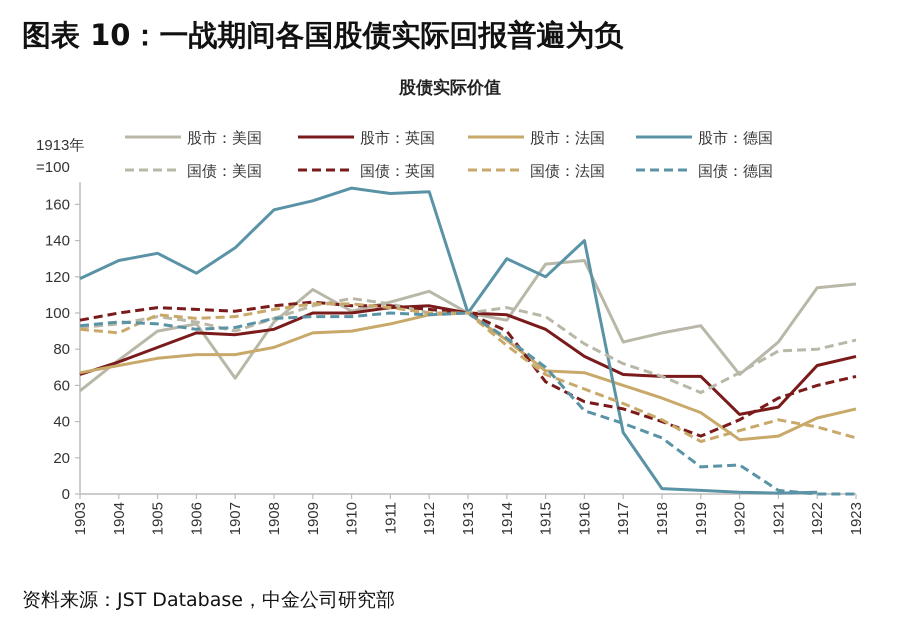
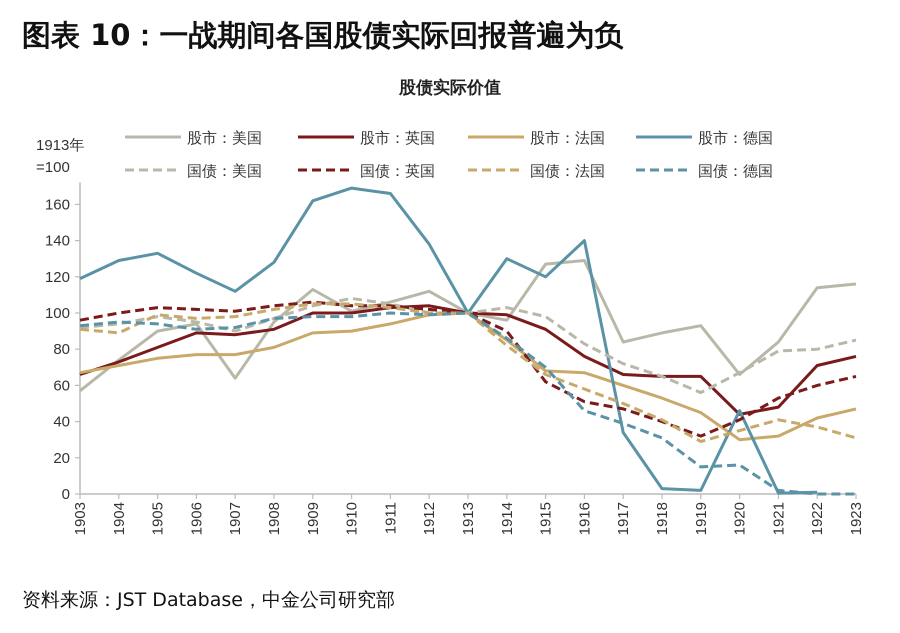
股市：德国/1907: 136 -> 112
股市：德国/1908: 157 -> 128
股市：德国/1912: 167 -> 138
股市：德国/1920: 1 -> 46
